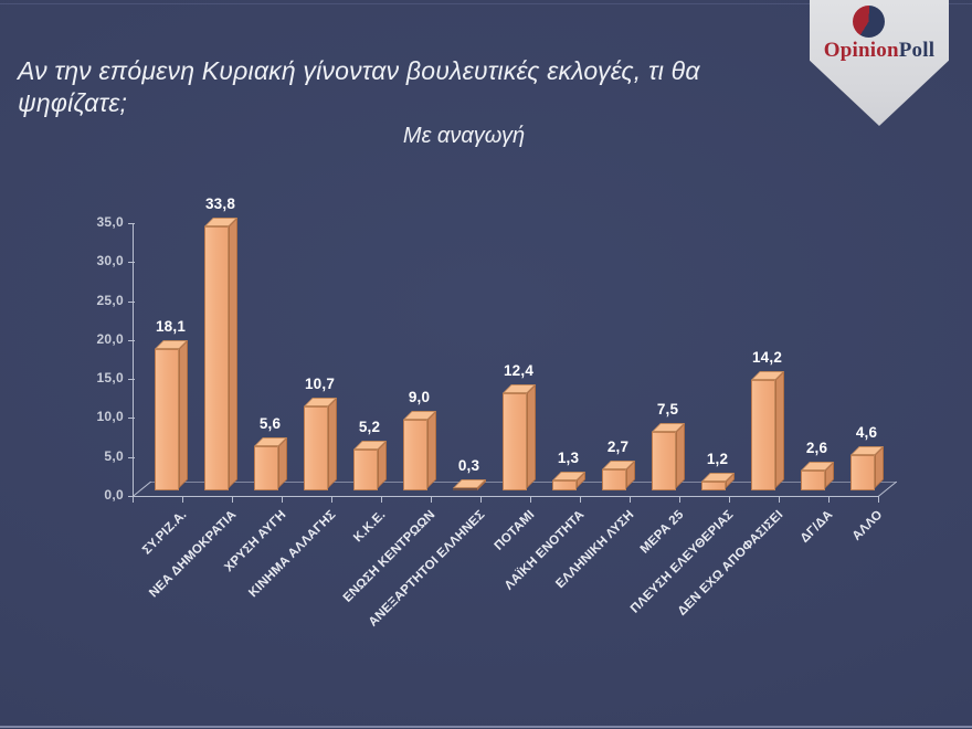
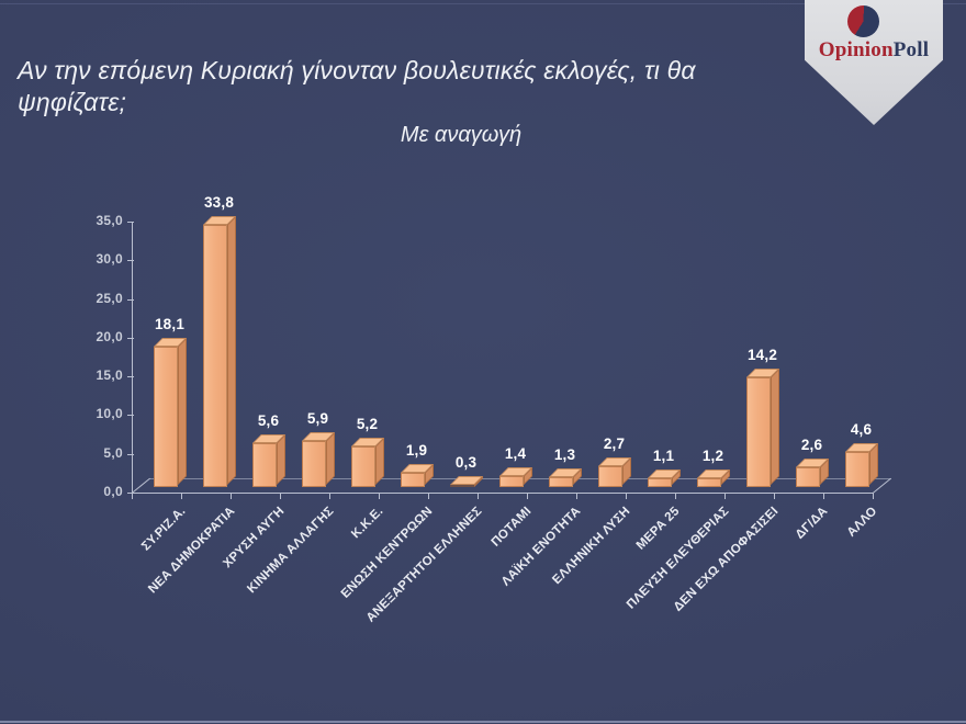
ΚΙΝΗΜΑ ΑΛΛΑΓΗΣ: 10,7 -> 5,9
ΕΝΩΣΗ ΚΕΝΤΡΩΩΝ: 9,0 -> 1,9
ΠΟΤΑΜΙ: 12,4 -> 1,4
ΜΕΡΑ 25: 7,5 -> 1,1
